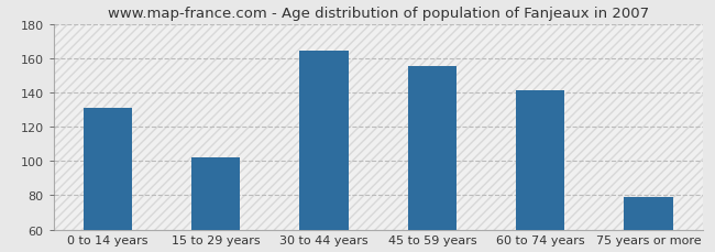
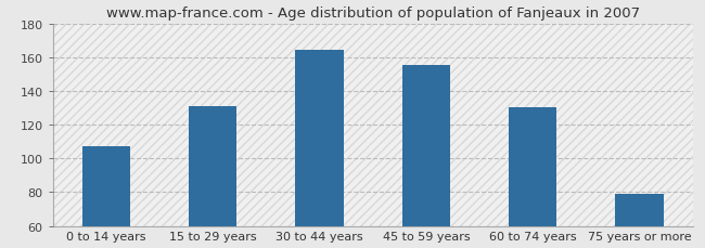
0 to 14 years: 131 -> 107
15 to 29 years: 102 -> 131
60 to 74 years: 141 -> 130
